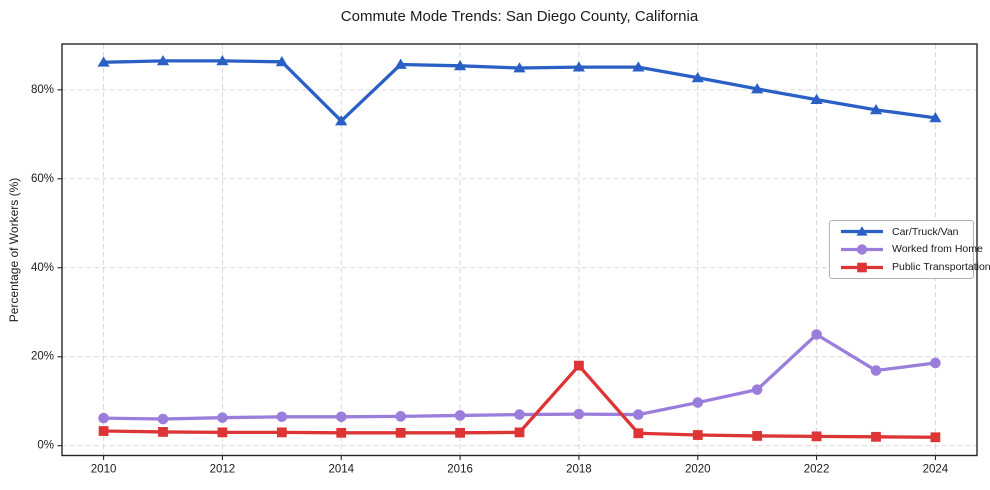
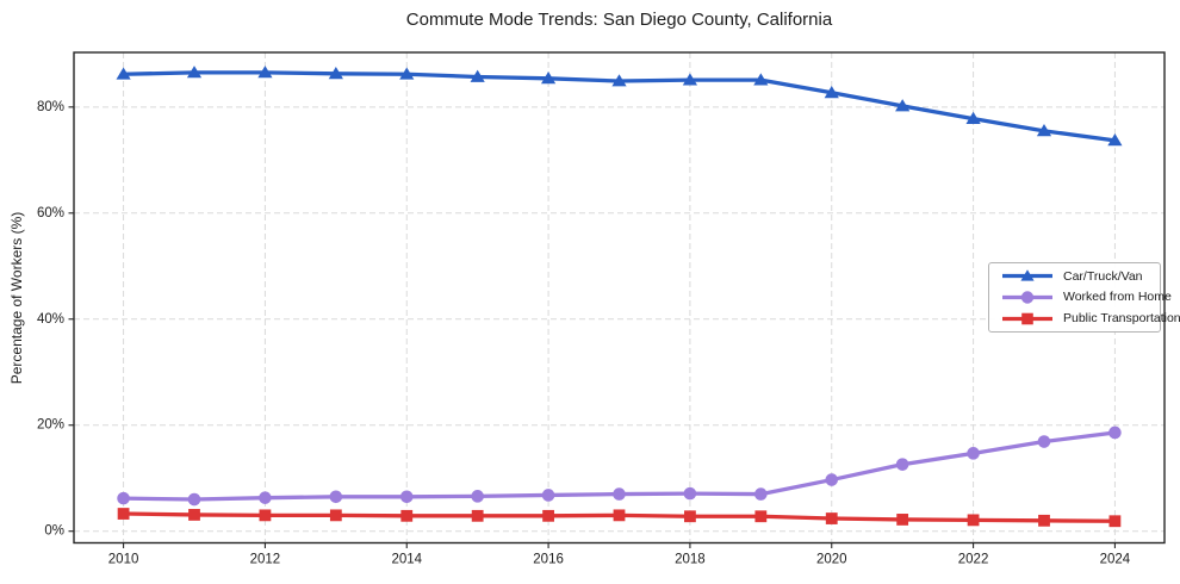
Car/Truck/Van/2014: 73% -> 86%
Public Transportation/2018: 18% -> 3%
Worked from Home/2022: 25% -> 15%
